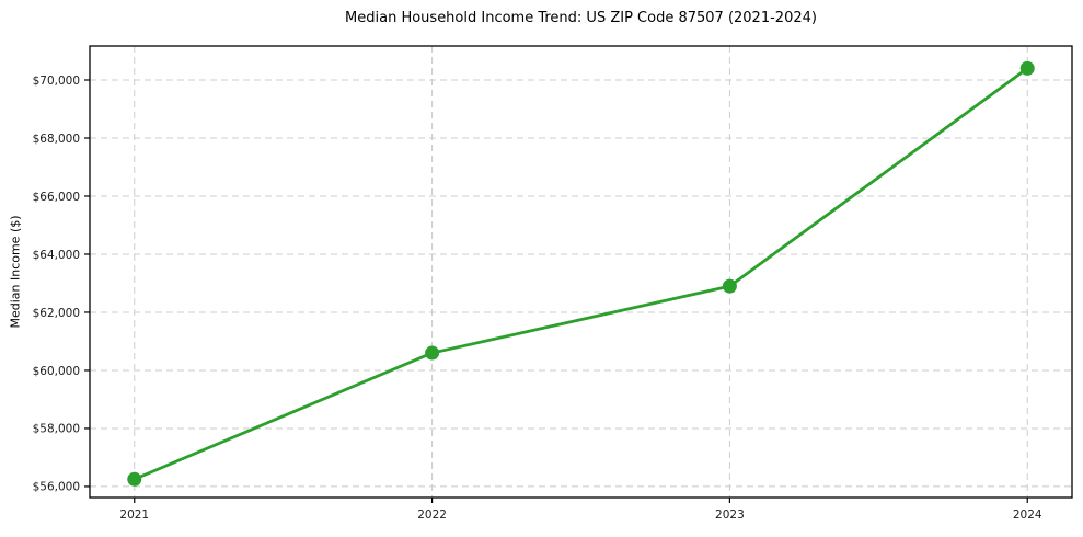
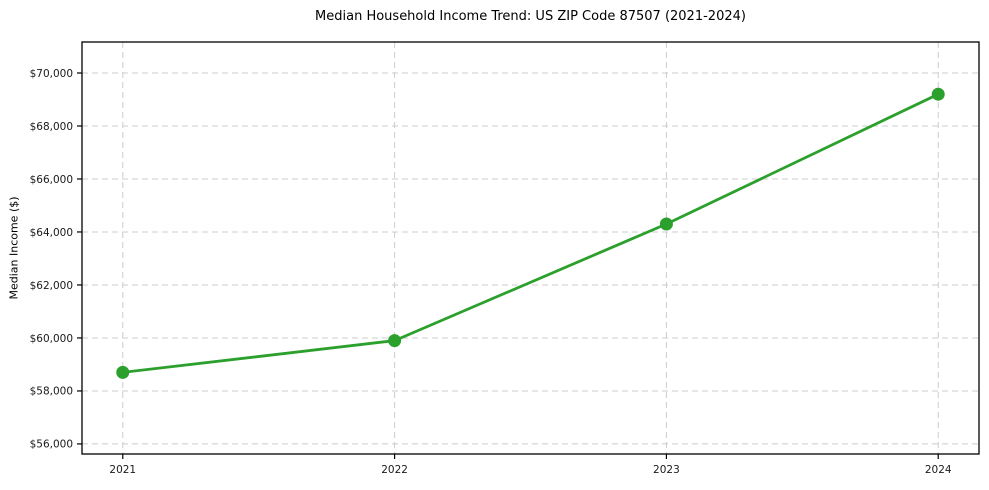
2021: $56200 -> $58700
2022: $60600 -> $59900
2023: $62900 -> $64300
2024: $70400 -> $69200
